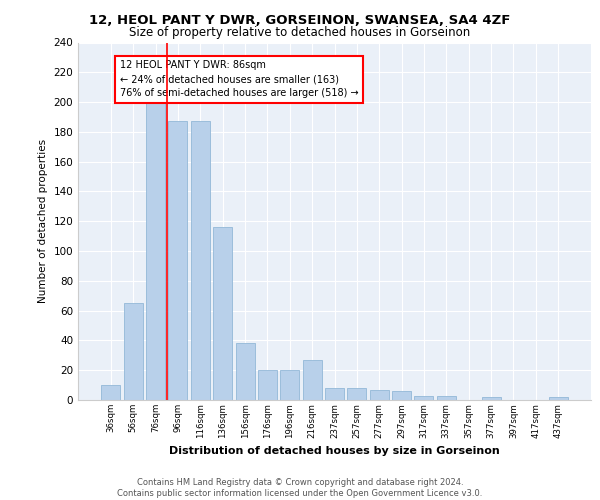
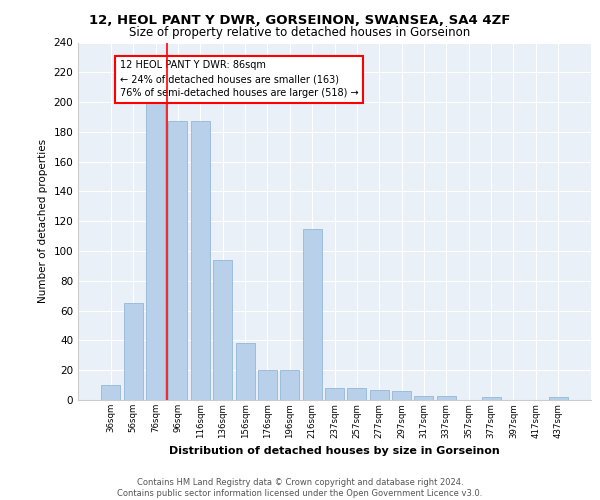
136sqm: 116 -> 94
216sqm: 27 -> 115
